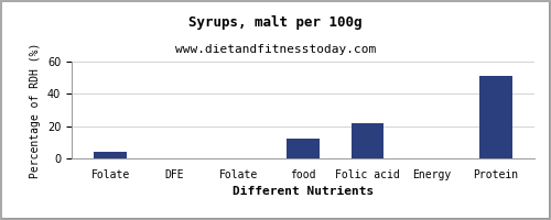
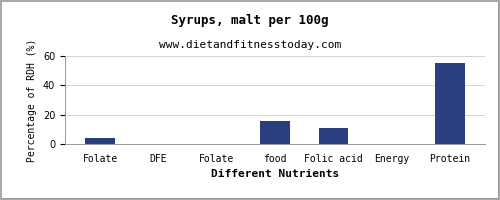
food: 12 -> 16
Folic acid: 22 -> 11
Protein: 51 -> 55
